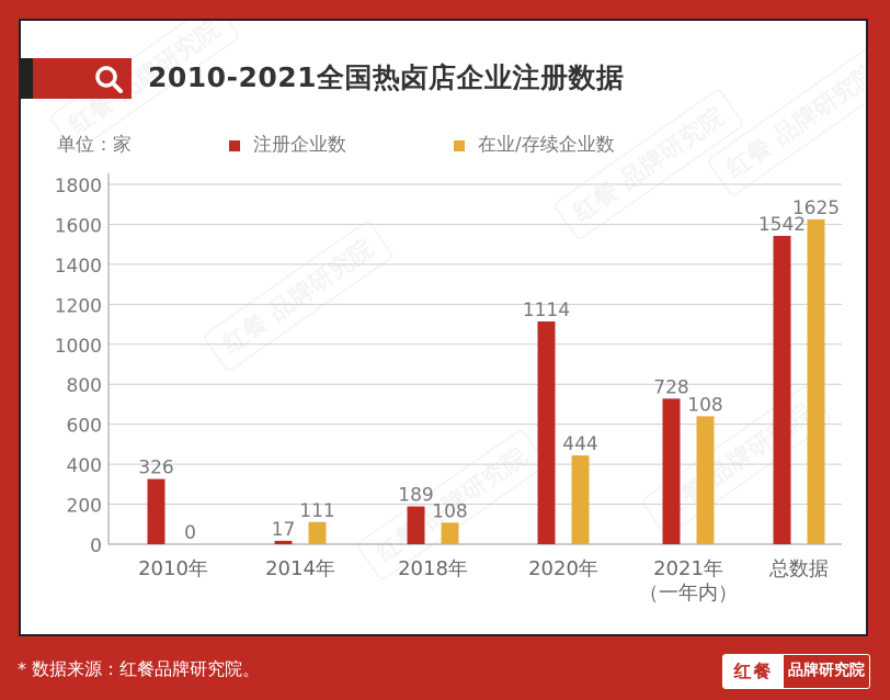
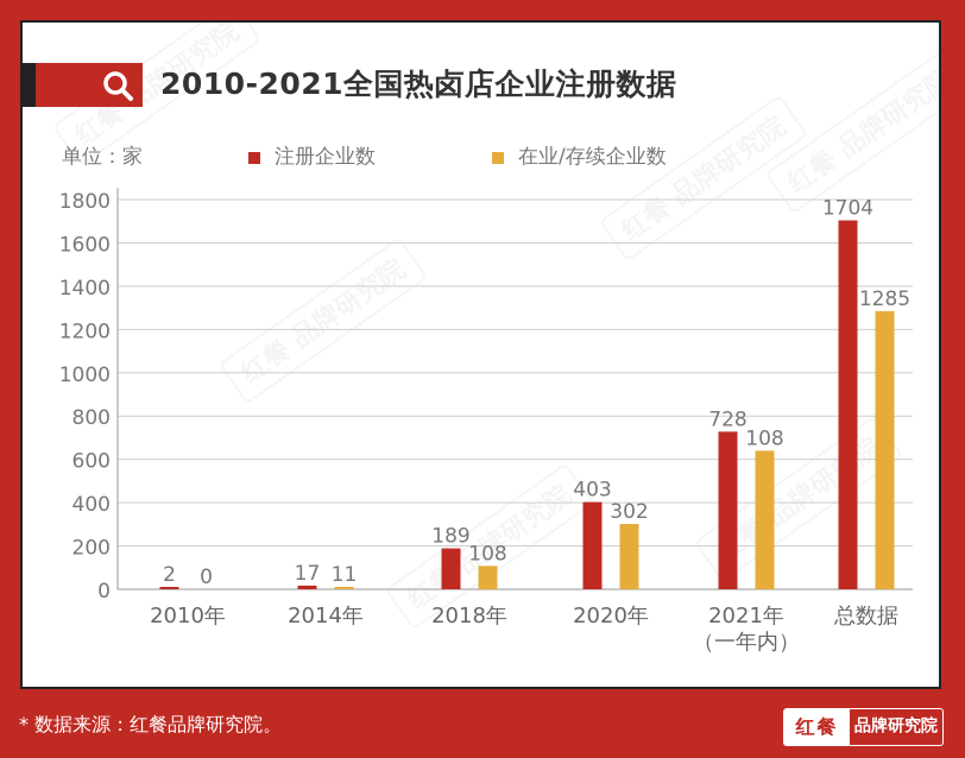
注册企业数/2010年: 326 -> 2
在业/存续企业数/2014年: 111 -> 11
注册企业数/2020年: 1114 -> 403
在业/存续企业数/2020年: 444 -> 302
注册企业数/总数据: 1542 -> 1704
在业/存续企业数/总数据: 1625 -> 1285
